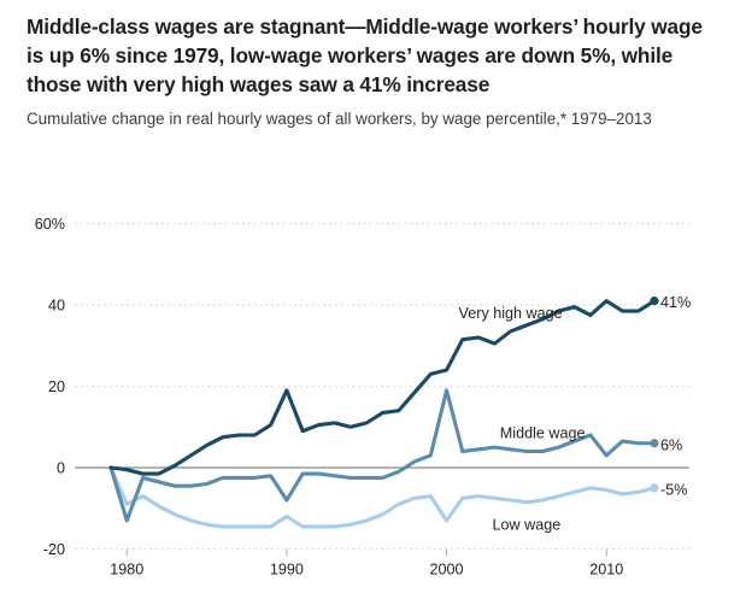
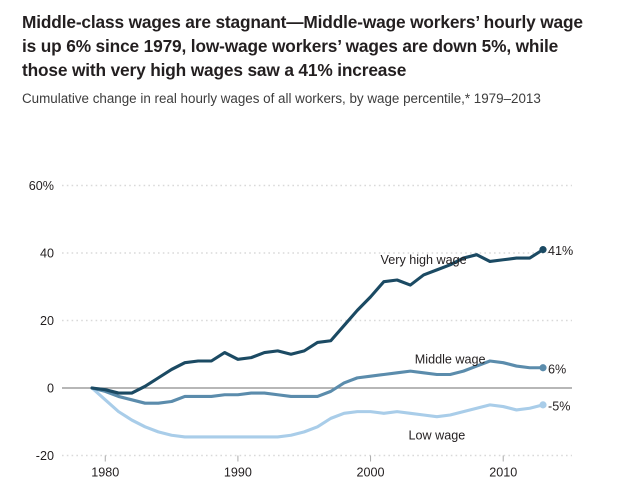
Middle wage/1980: -13% -> -1%
Low wage/1980: -9% -> -4%
Very high wage/1990: 19% -> 8%
Middle wage/1990: -8% -> -2%
Low wage/1990: -12% -> -14%
Very high wage/2000: 24% -> 27%
Middle wage/2000: 19% -> 4%
Low wage/2000: -13% -> -7%
Very high wage/2010: 41% -> 38%
Middle wage/2010: 3% -> 8%
